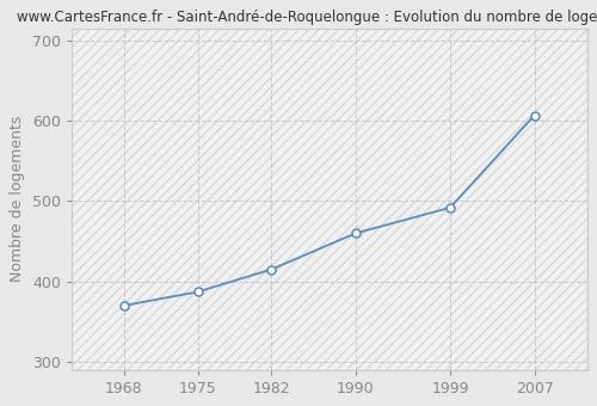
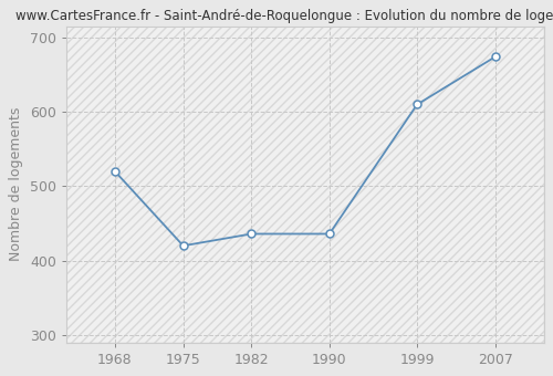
1968: 370 -> 520
1975: 387 -> 420
1982: 415 -> 436
1990: 460 -> 436
1999: 492 -> 610
2007: 607 -> 674
